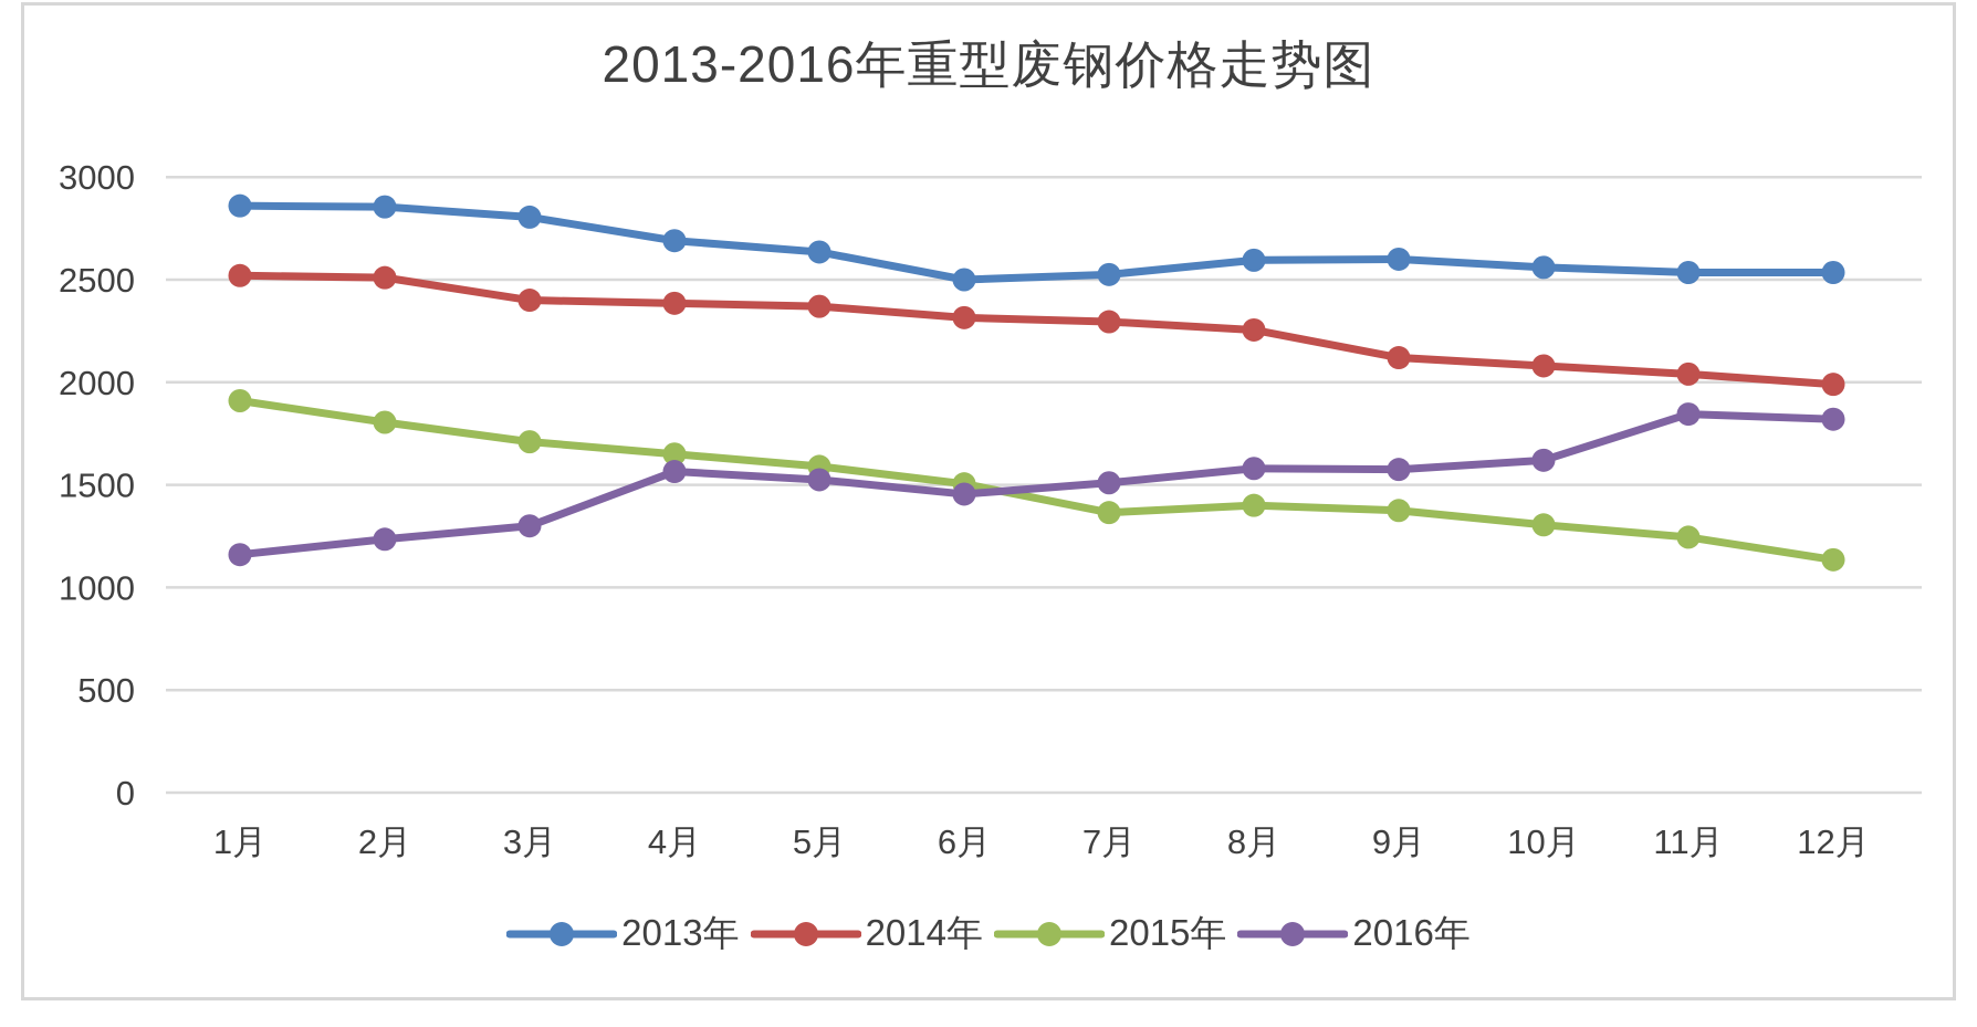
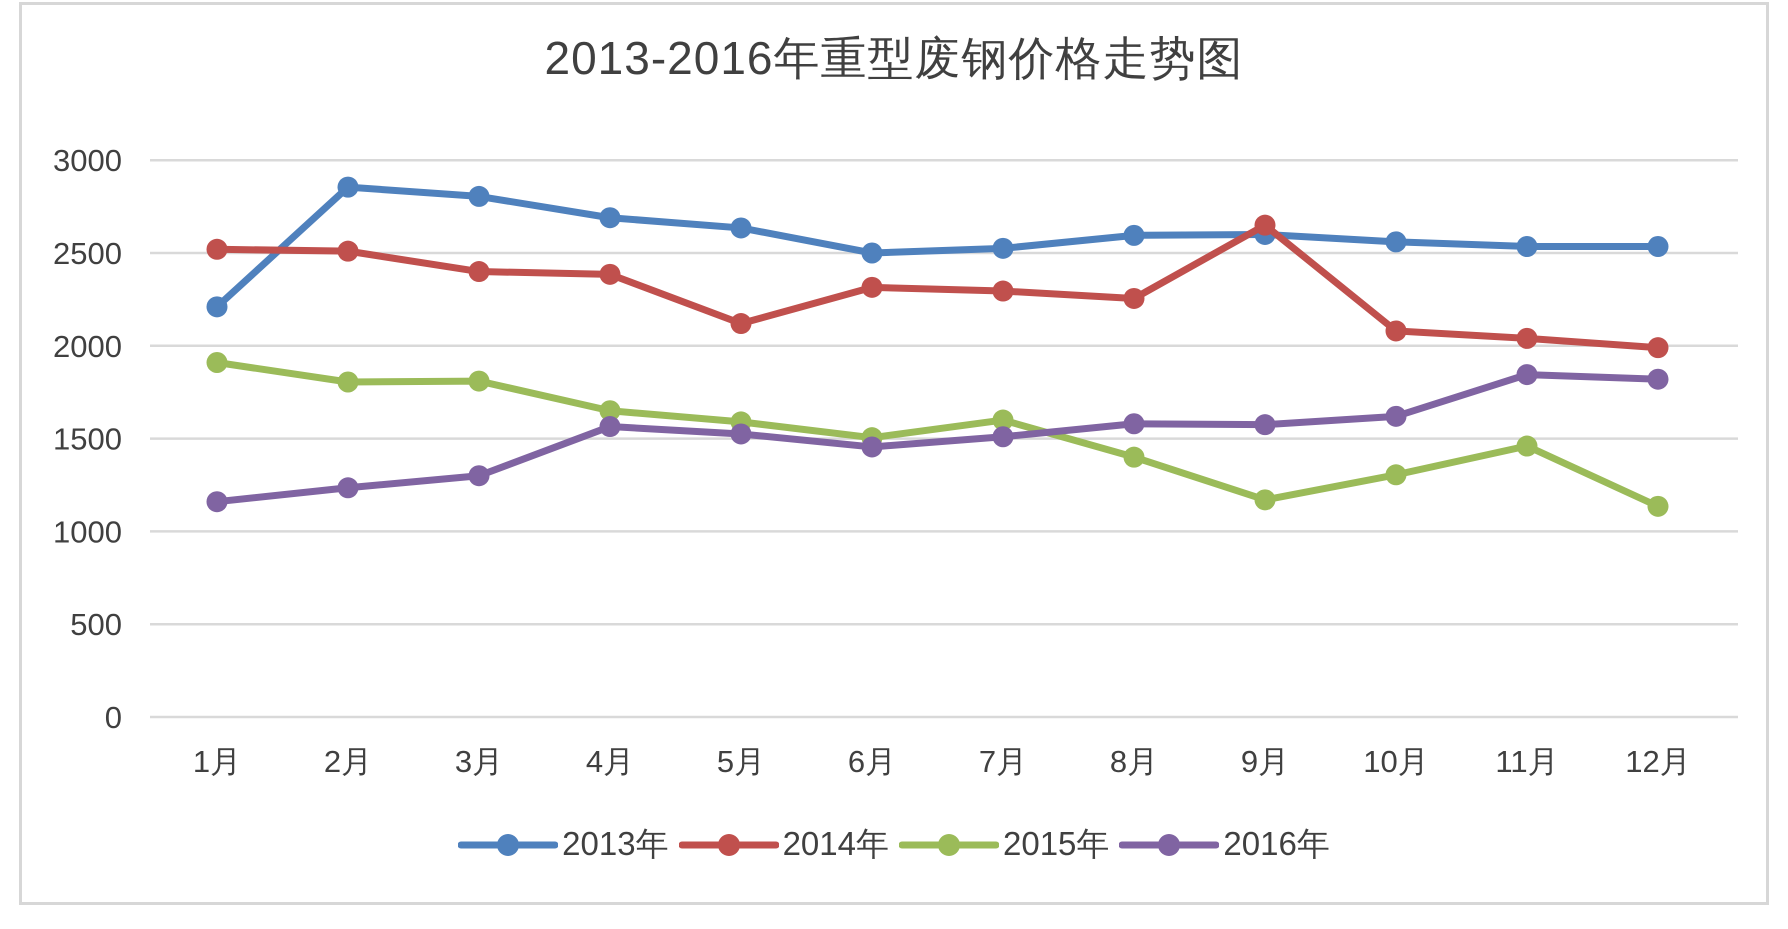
2013年/1月: 2860 -> 2210
2015年/3月: 1710 -> 1810
2014年/5月: 2370 -> 2120
2015年/7月: 1360 -> 1600
2014年/9月: 2120 -> 2650
2015年/9月: 1380 -> 1170
2015年/11月: 1240 -> 1460
